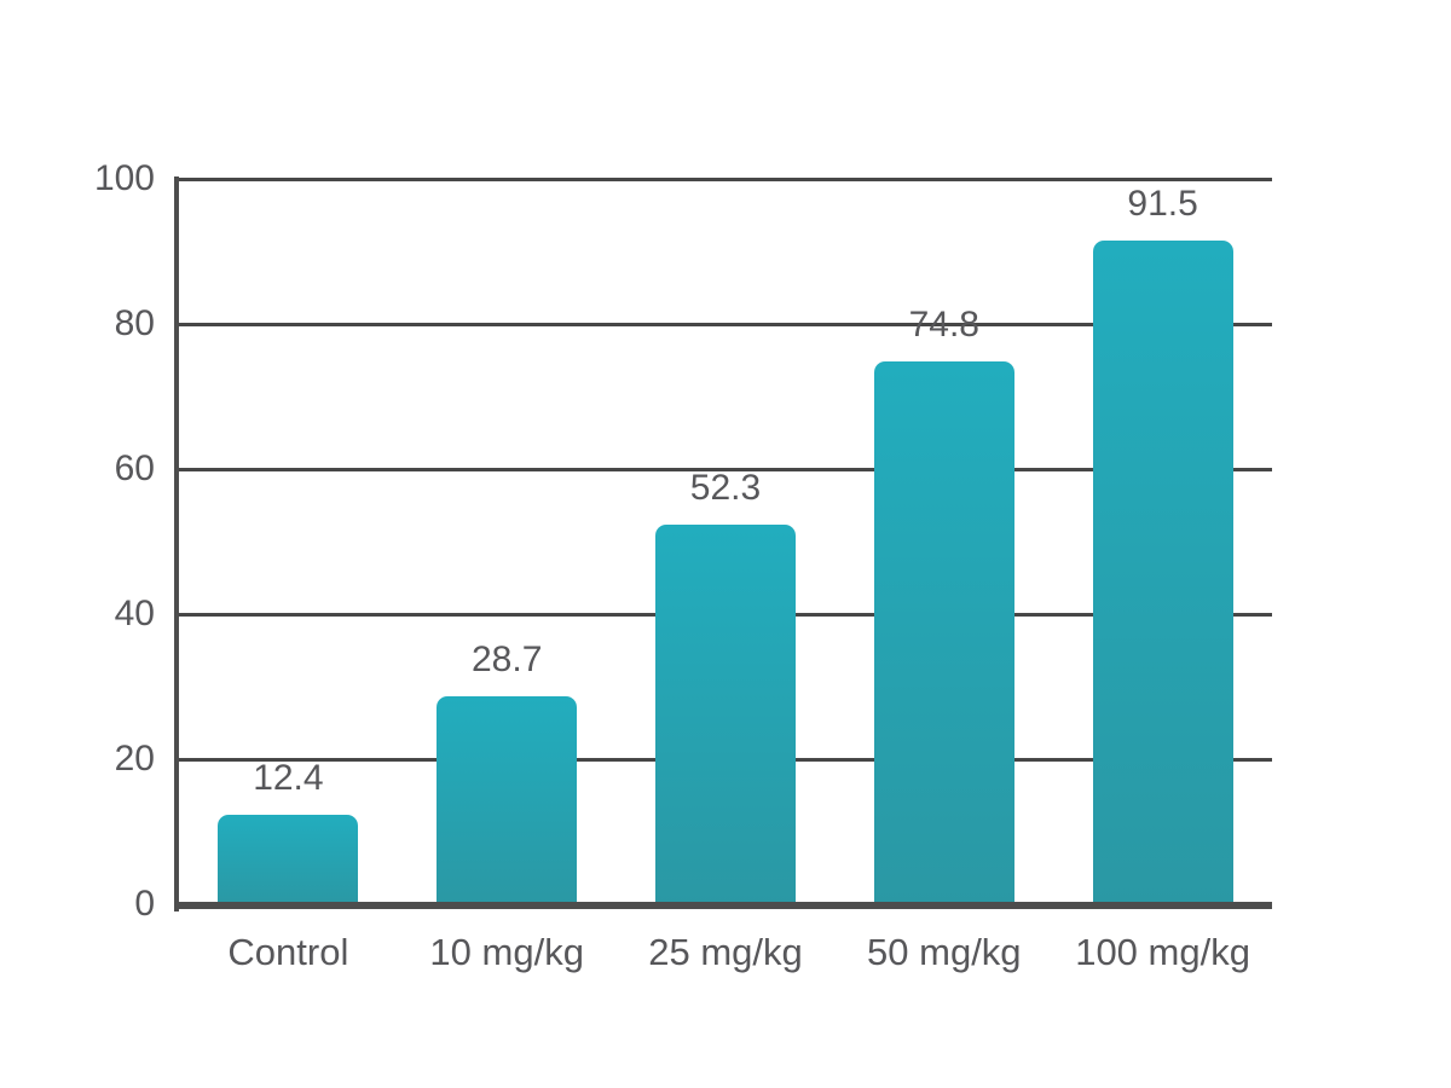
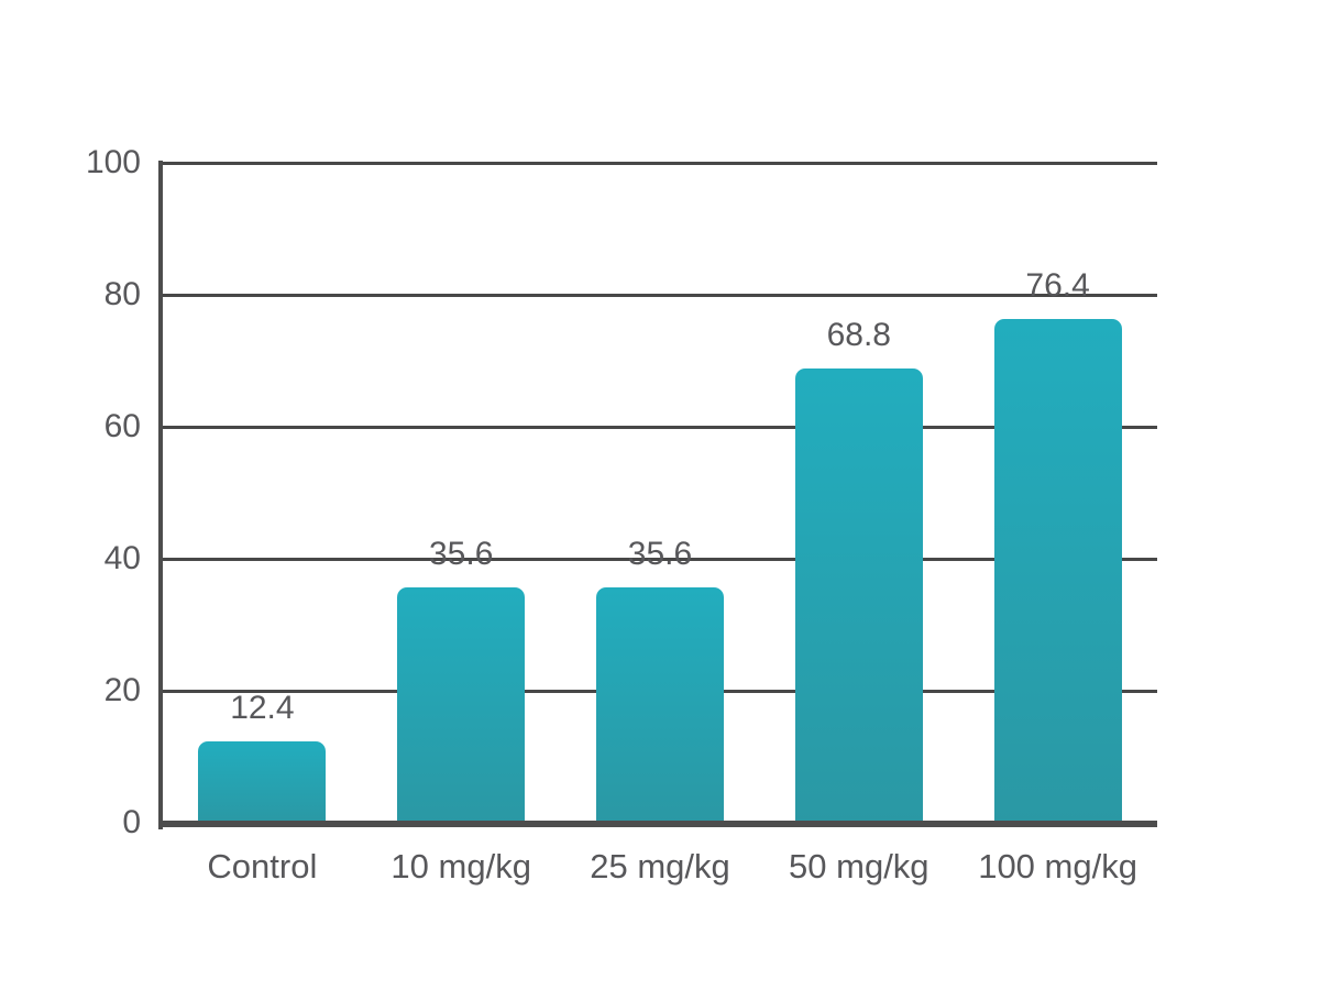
10 mg/kg: 28.7 -> 35.6
25 mg/kg: 52.3 -> 35.6
50 mg/kg: 74.8 -> 68.8
100 mg/kg: 91.5 -> 76.4
